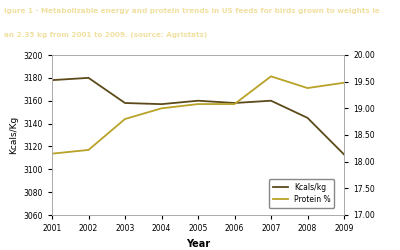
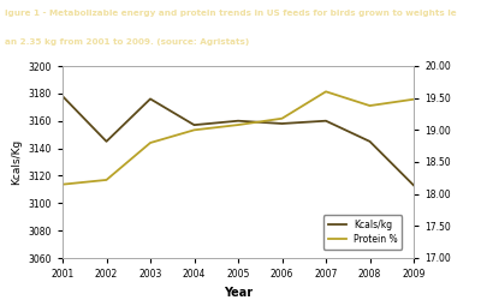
Kcals/kg/2002: 3180 -> 3145
Kcals/kg/2003: 3158 -> 3176
Protein %/2006: 19.08 -> 19.18
